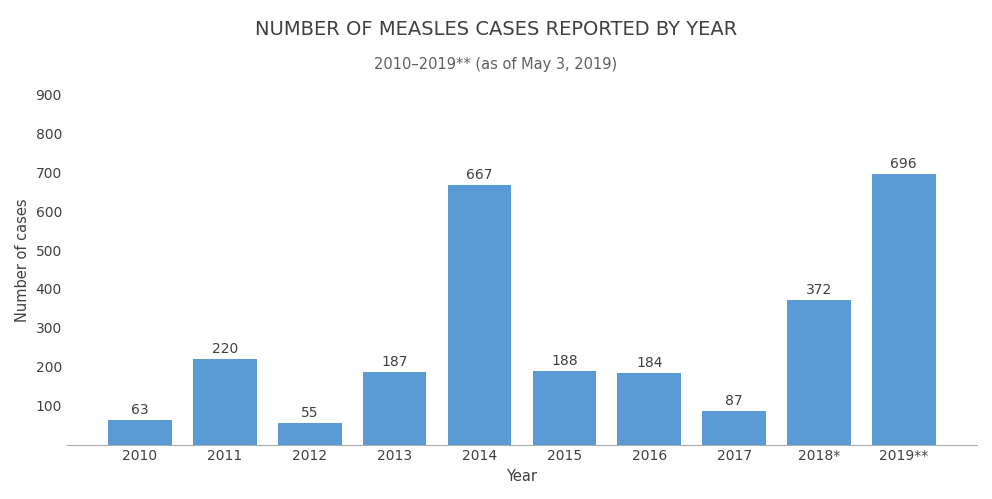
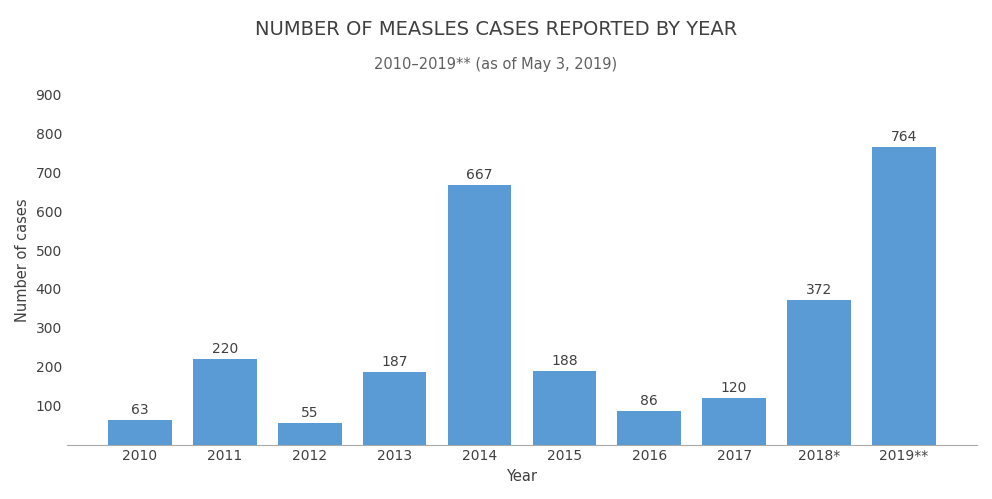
2016: 184 -> 86
2017: 87 -> 120
2019**: 696 -> 764
